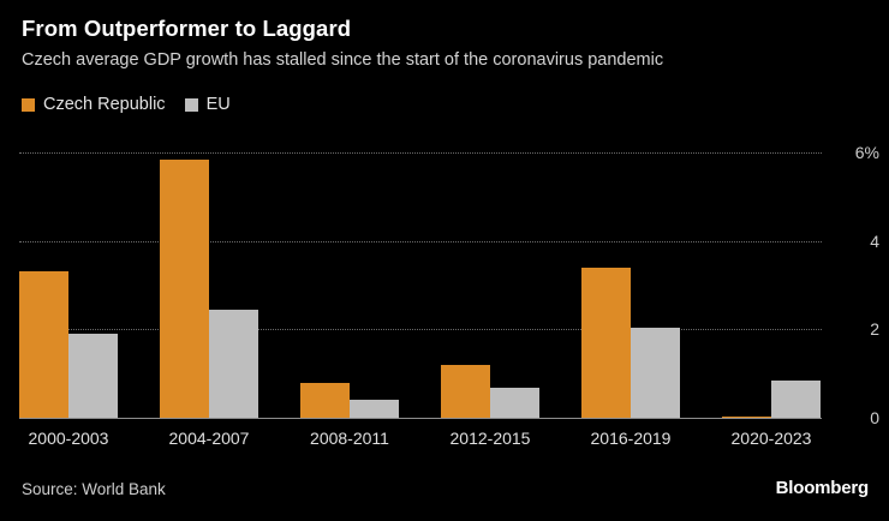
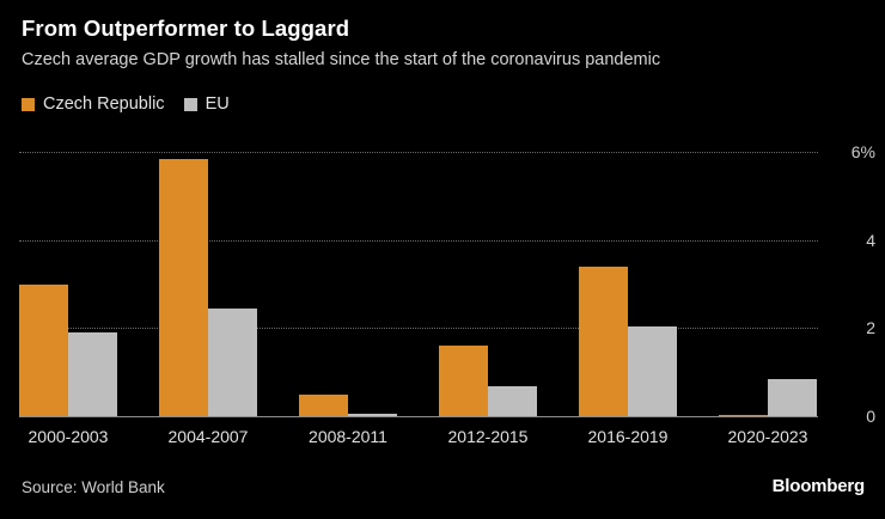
Czech Republic/2000-2003: 3.3% -> 3.0%
Czech Republic/2008-2011: 0.8% -> 0.5%
EU/2008-2011: 0.4% -> 0.1%
Czech Republic/2012-2015: 1.2% -> 1.6%
